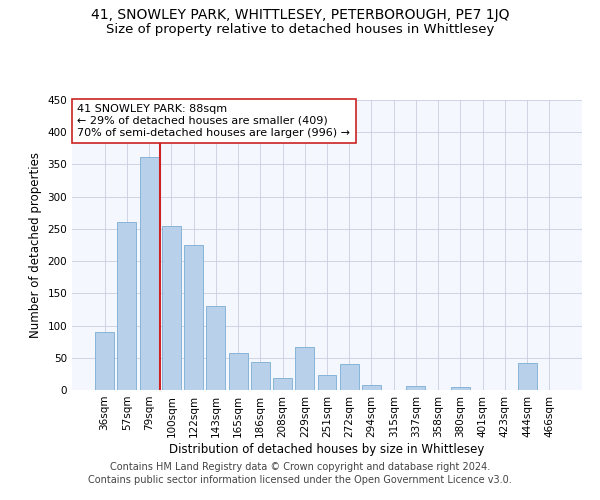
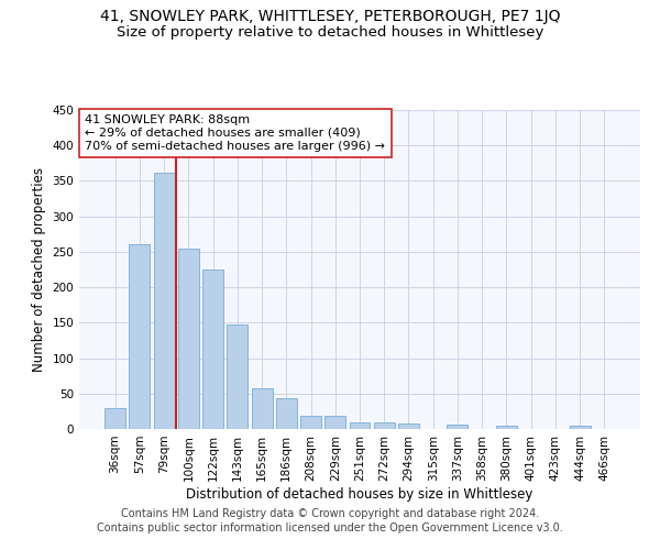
36sqm: 90 -> 30
143sqm: 130 -> 148
229sqm: 66 -> 18
251sqm: 24 -> 10
272sqm: 40 -> 10
444sqm: 42 -> 4
